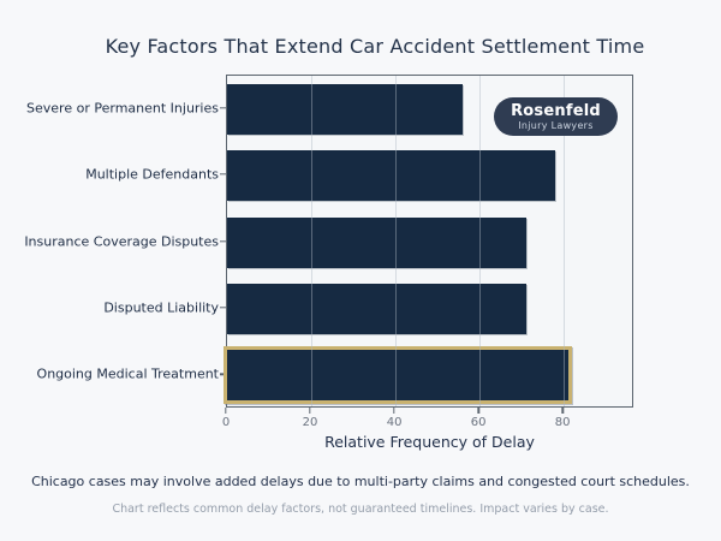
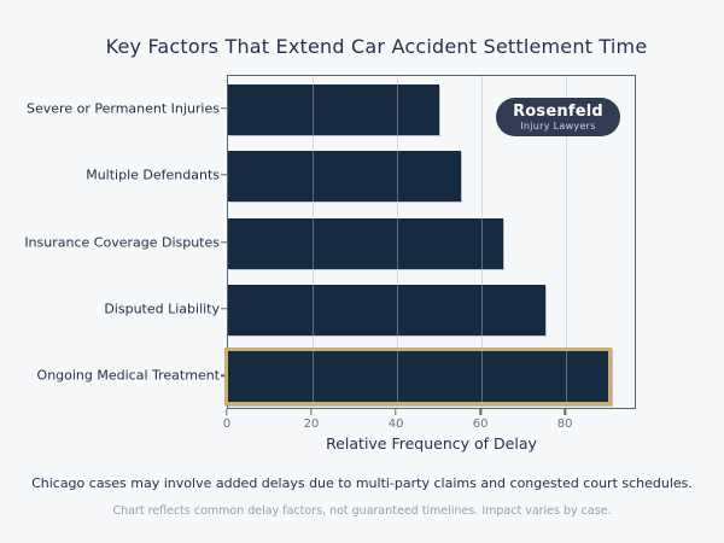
Severe or Permanent Injuries: 56 -> 50
Multiple Defendants: 78 -> 55
Insurance Coverage Disputes: 71 -> 65
Disputed Liability: 71 -> 75
Ongoing Medical Treatment: 81 -> 90
